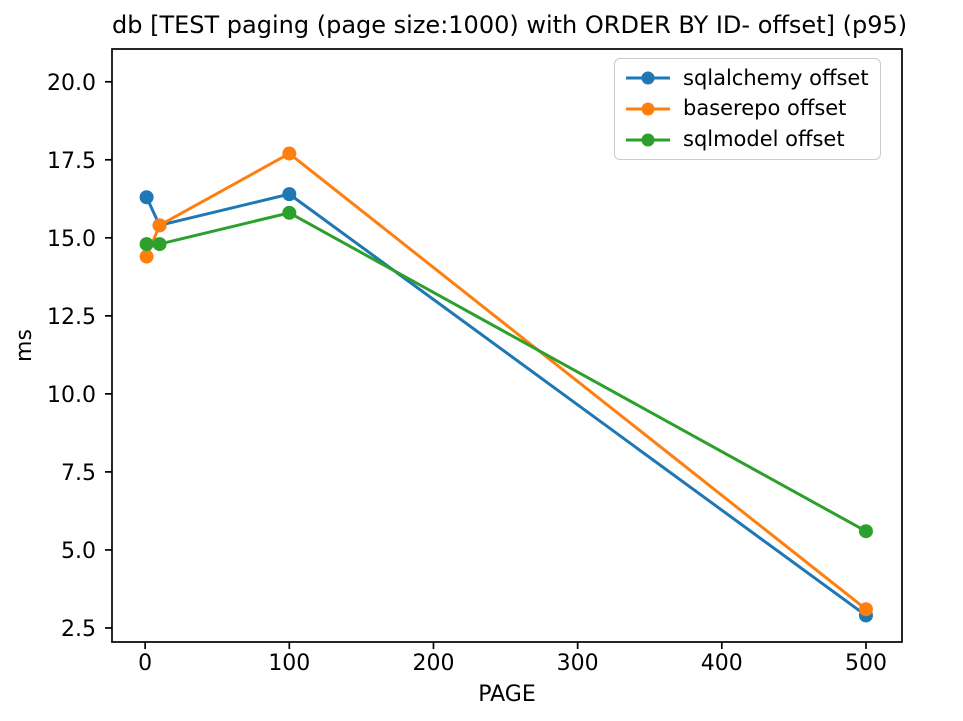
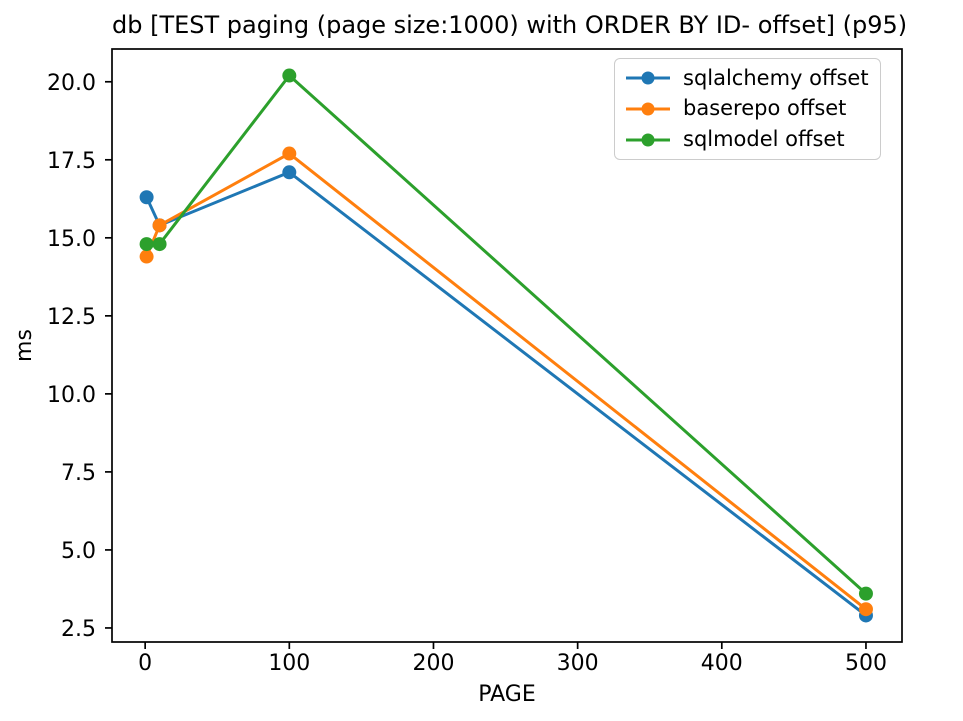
sqlalchemy offset/100: 16.4 -> 17.1
sqlmodel offset/100: 15.8 -> 20.2
sqlmodel offset/500: 5.6 -> 3.6
